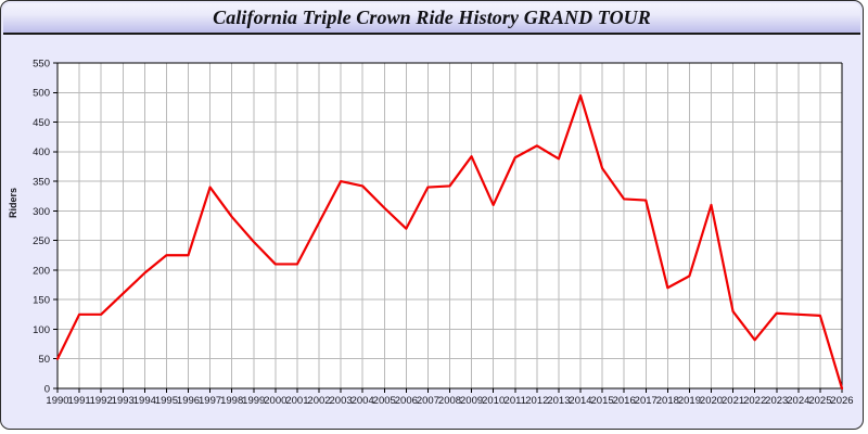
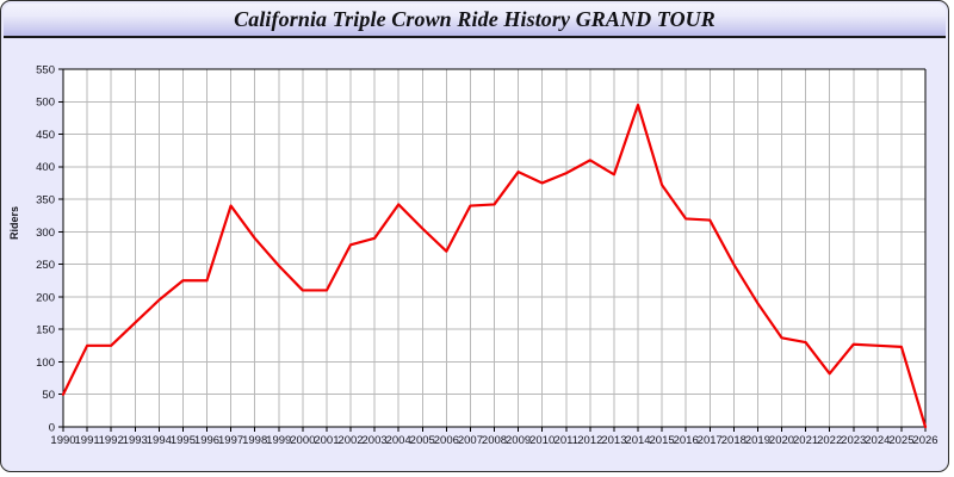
2003: 350 -> 290
2010: 310 -> 380
2018: 170 -> 250
2020: 310 -> 140
